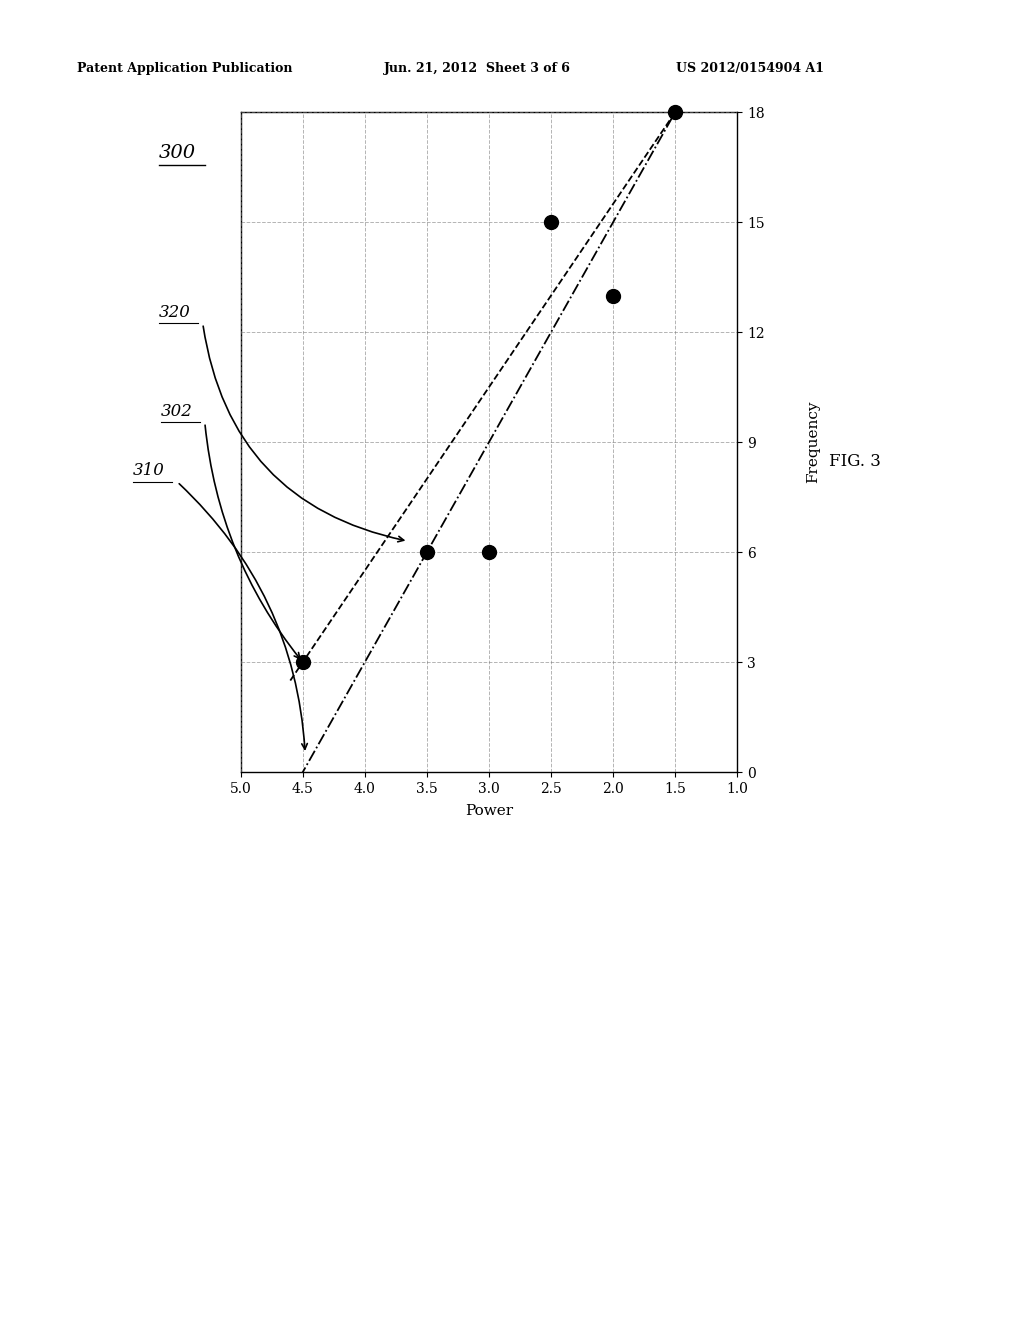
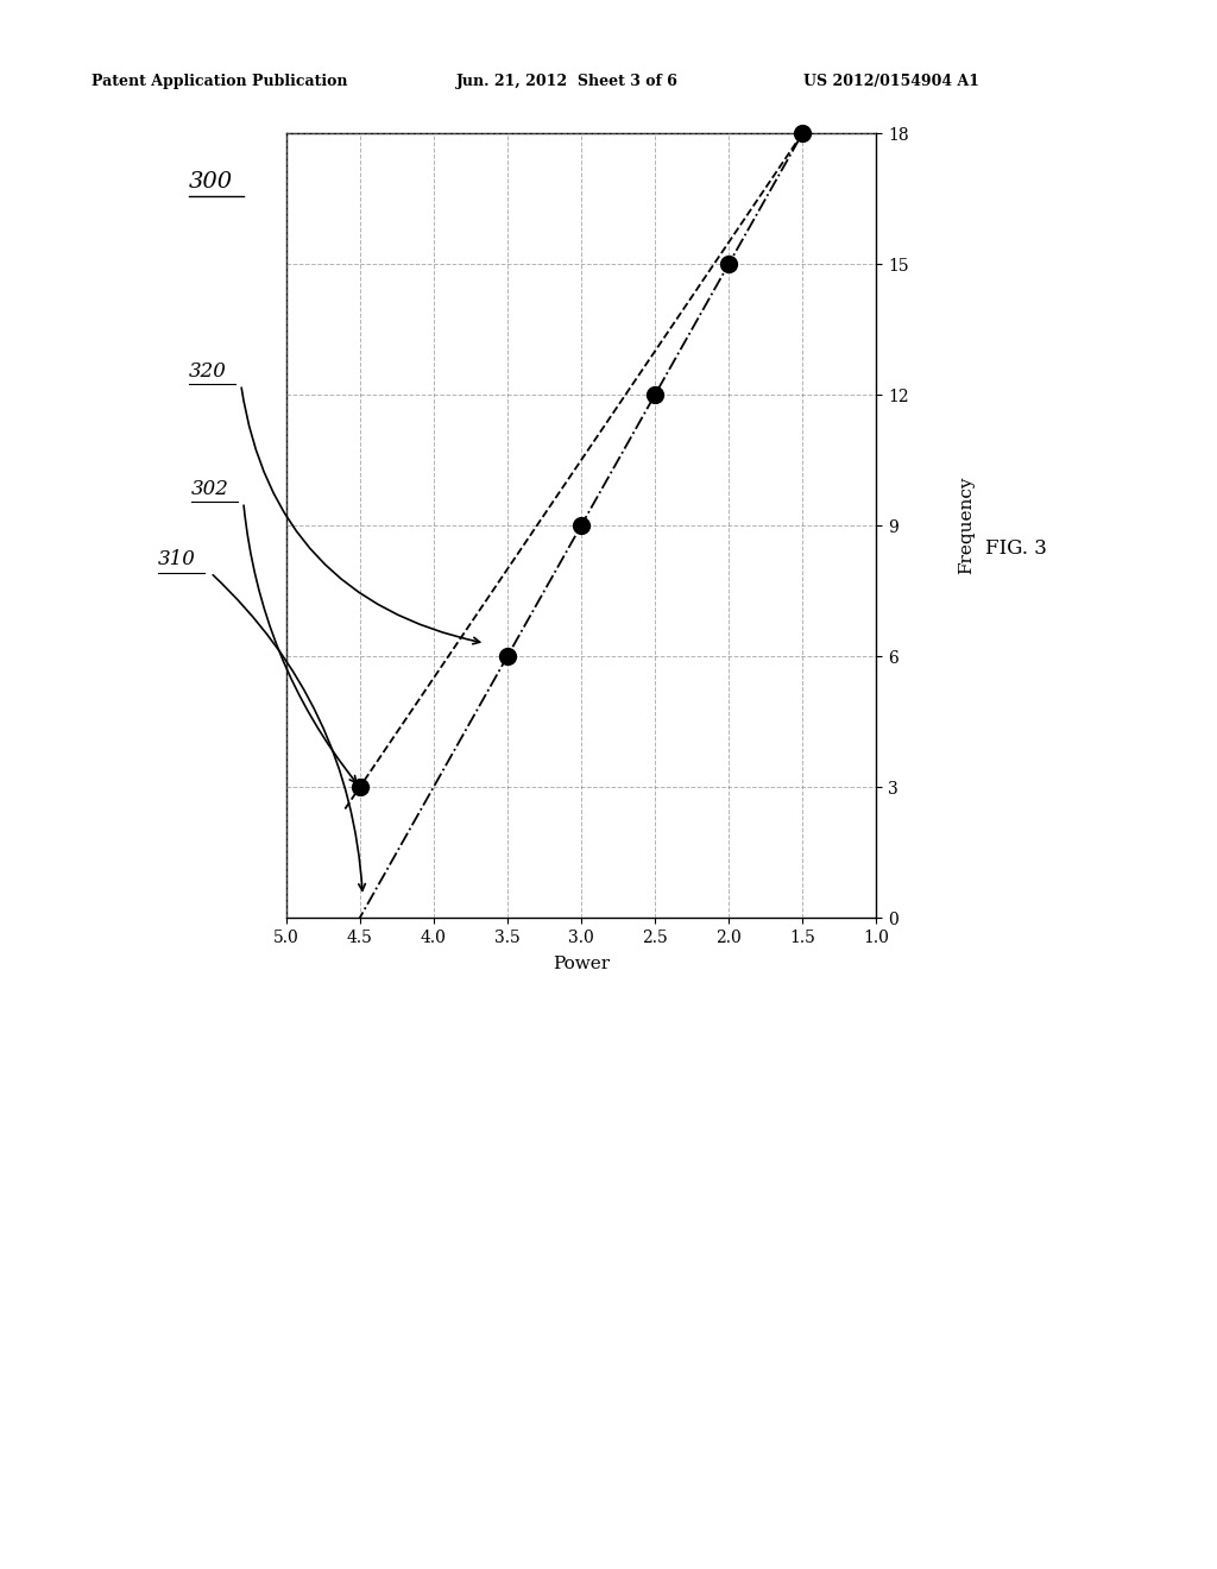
3.0: 6 -> 9
2.5: 15 -> 12
2.0: 13 -> 15
